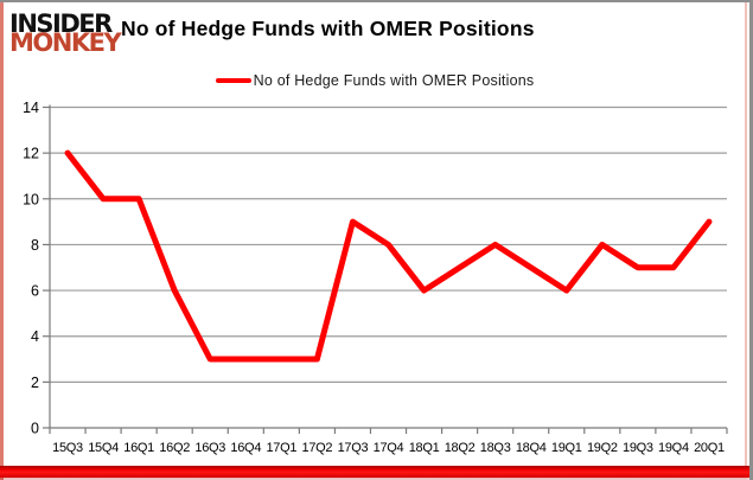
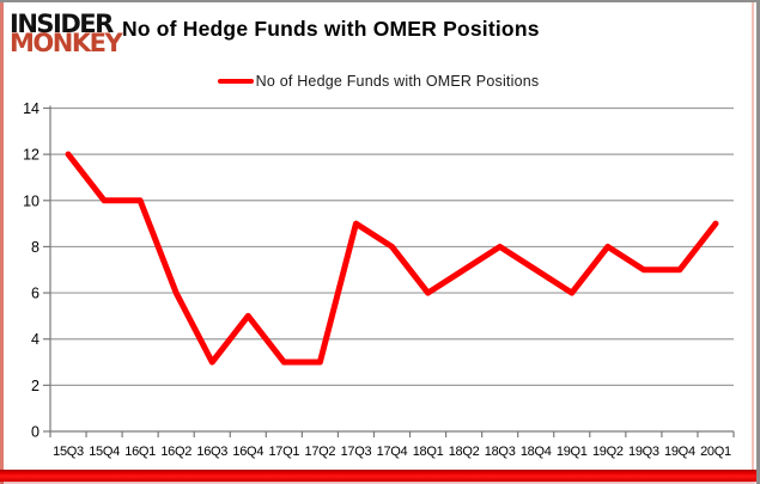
16Q4: 3 -> 5
